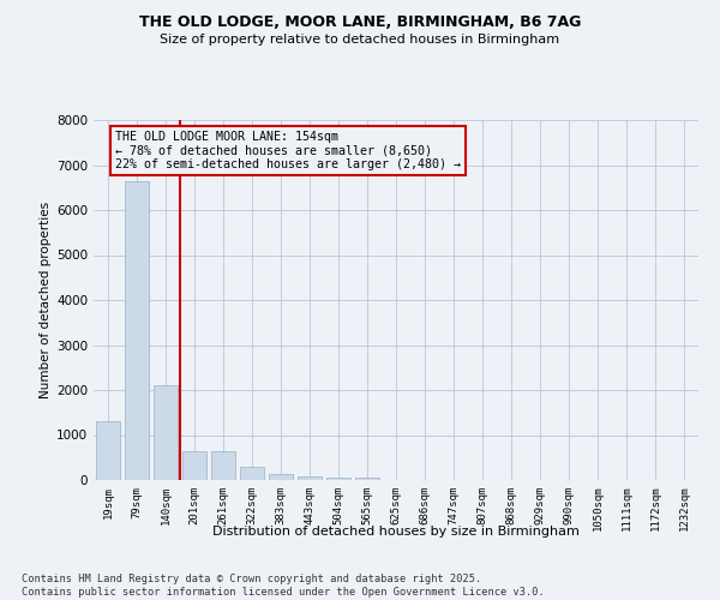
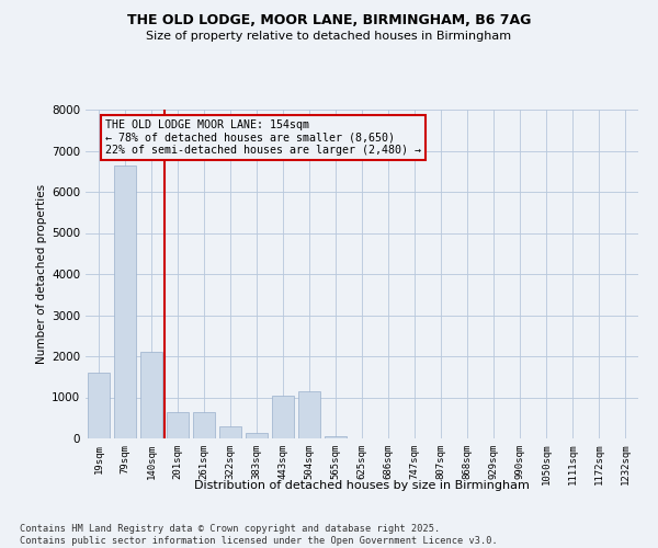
19sqm: 1300 -> 1600
443sqm: 80 -> 1050
504sqm: 60 -> 1150
